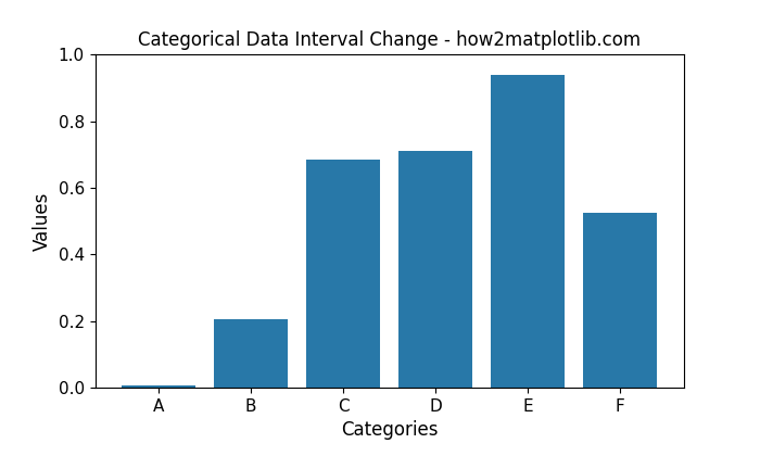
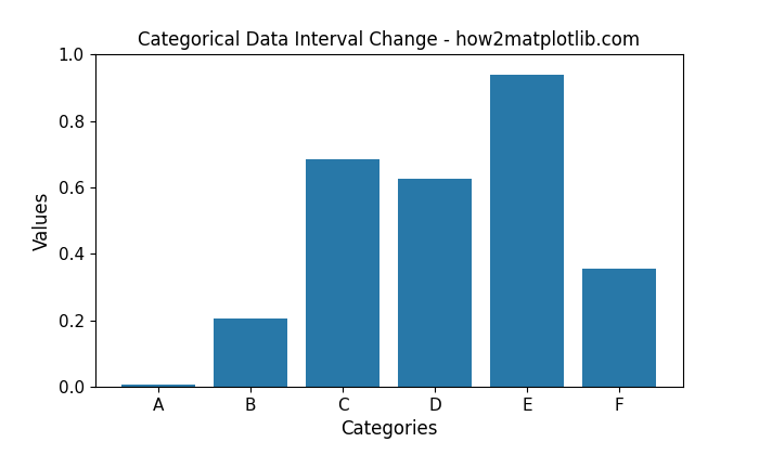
D: 0.710 -> 0.625
F: 0.525 -> 0.355
